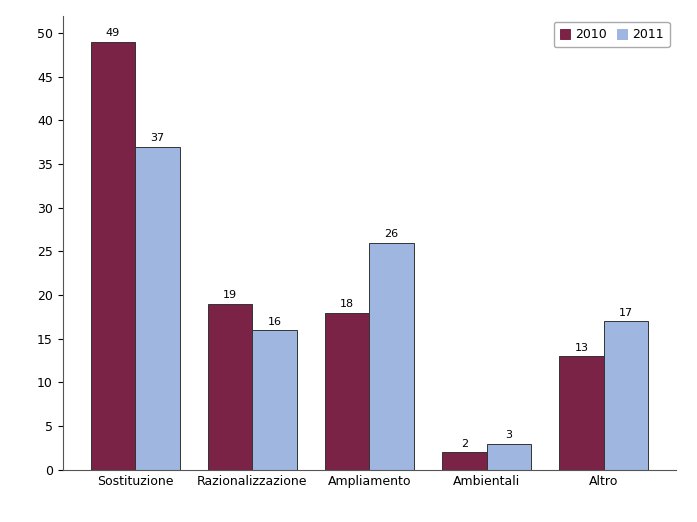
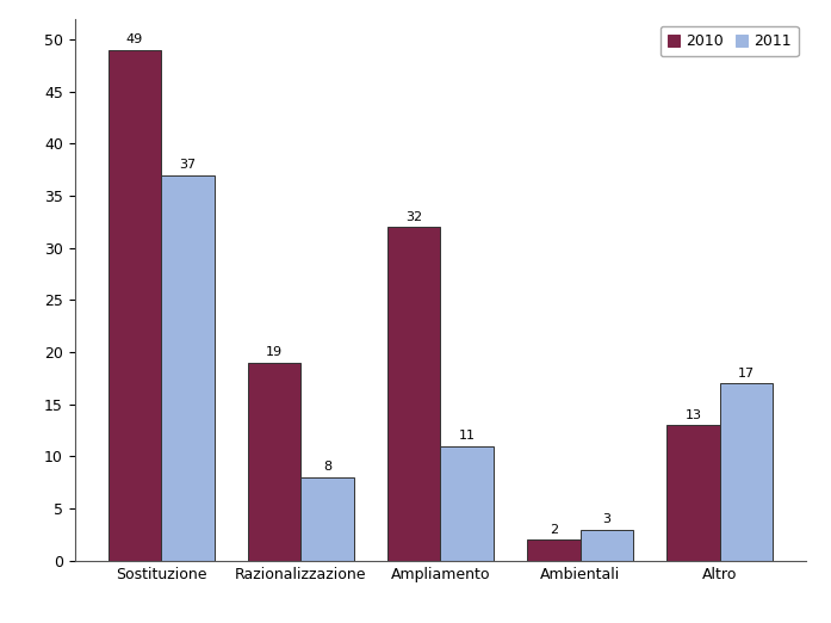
2011/Razionalizzazione: 16 -> 8
2010/Ampliamento: 18 -> 32
2011/Ampliamento: 26 -> 11
